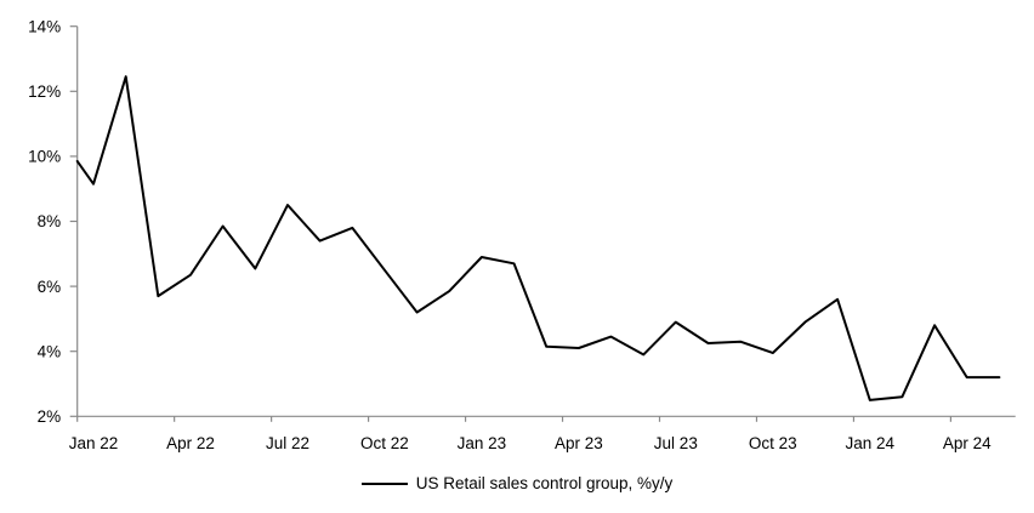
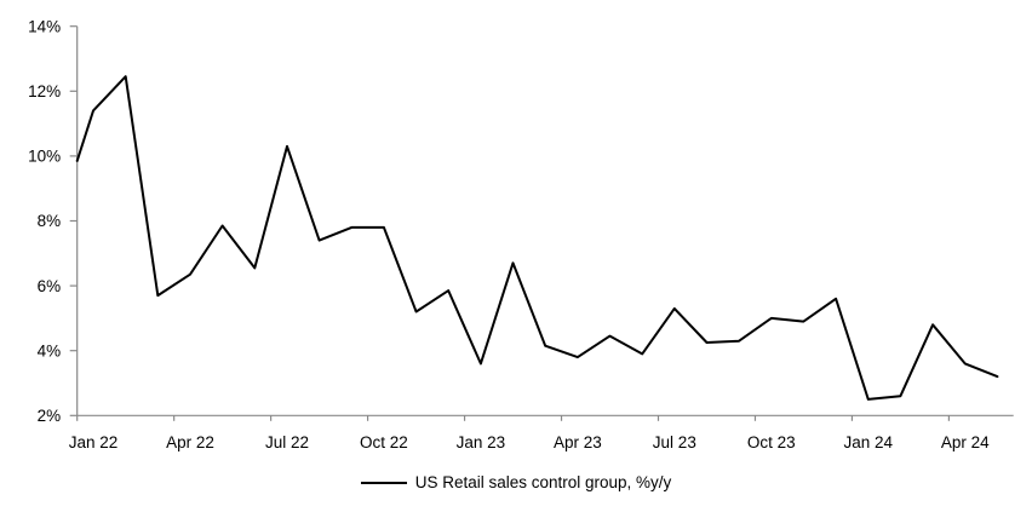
Jan 22: 9.2% -> 11.4%
Jul 22: 8.5% -> 10.3%
Oct 22: 6.5% -> 7.8%
Jan 23: 6.9% -> 3.6%
Apr 23: 4.1% -> 3.8%
Jul 23: 4.9% -> 5.3%
Oct 23: 4.0% -> 5.0%
Apr 24: 3.2% -> 3.6%
